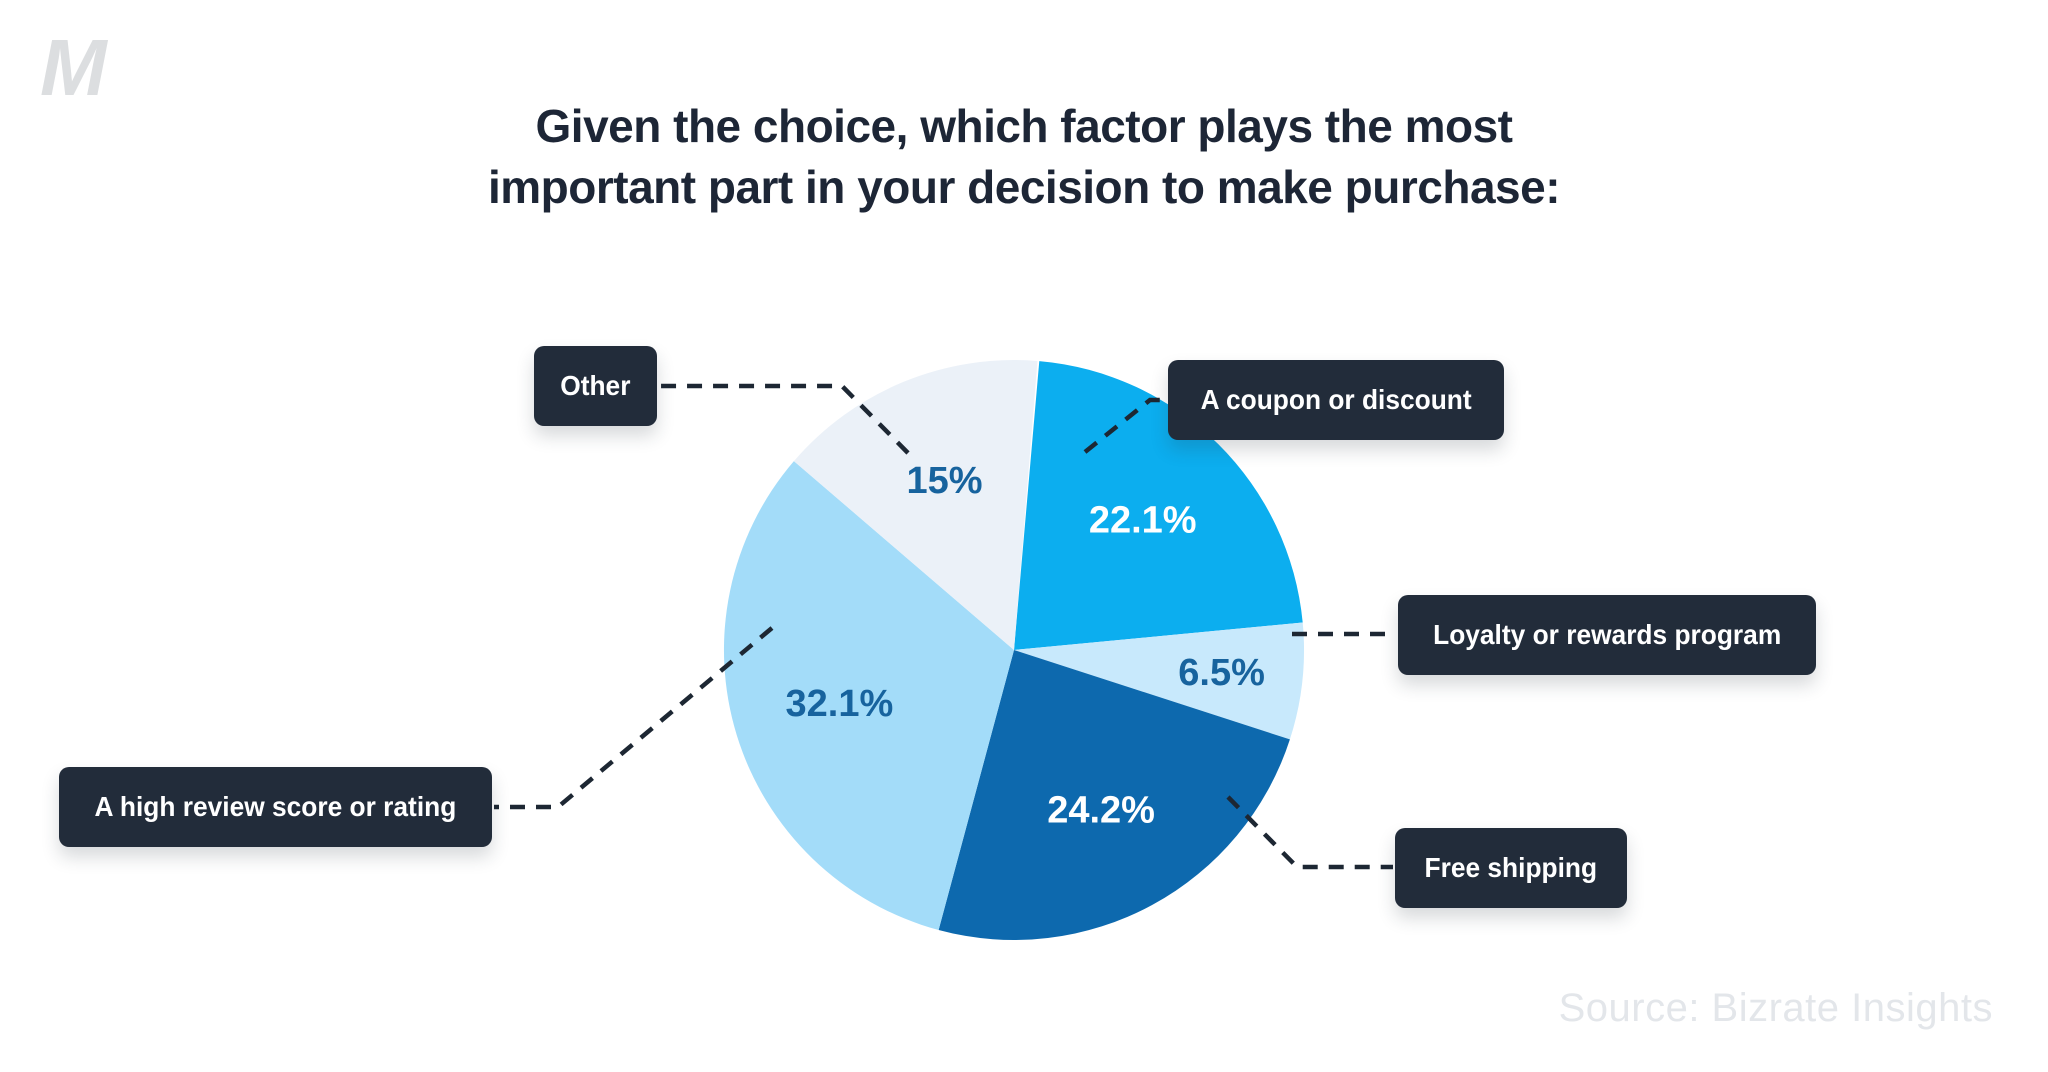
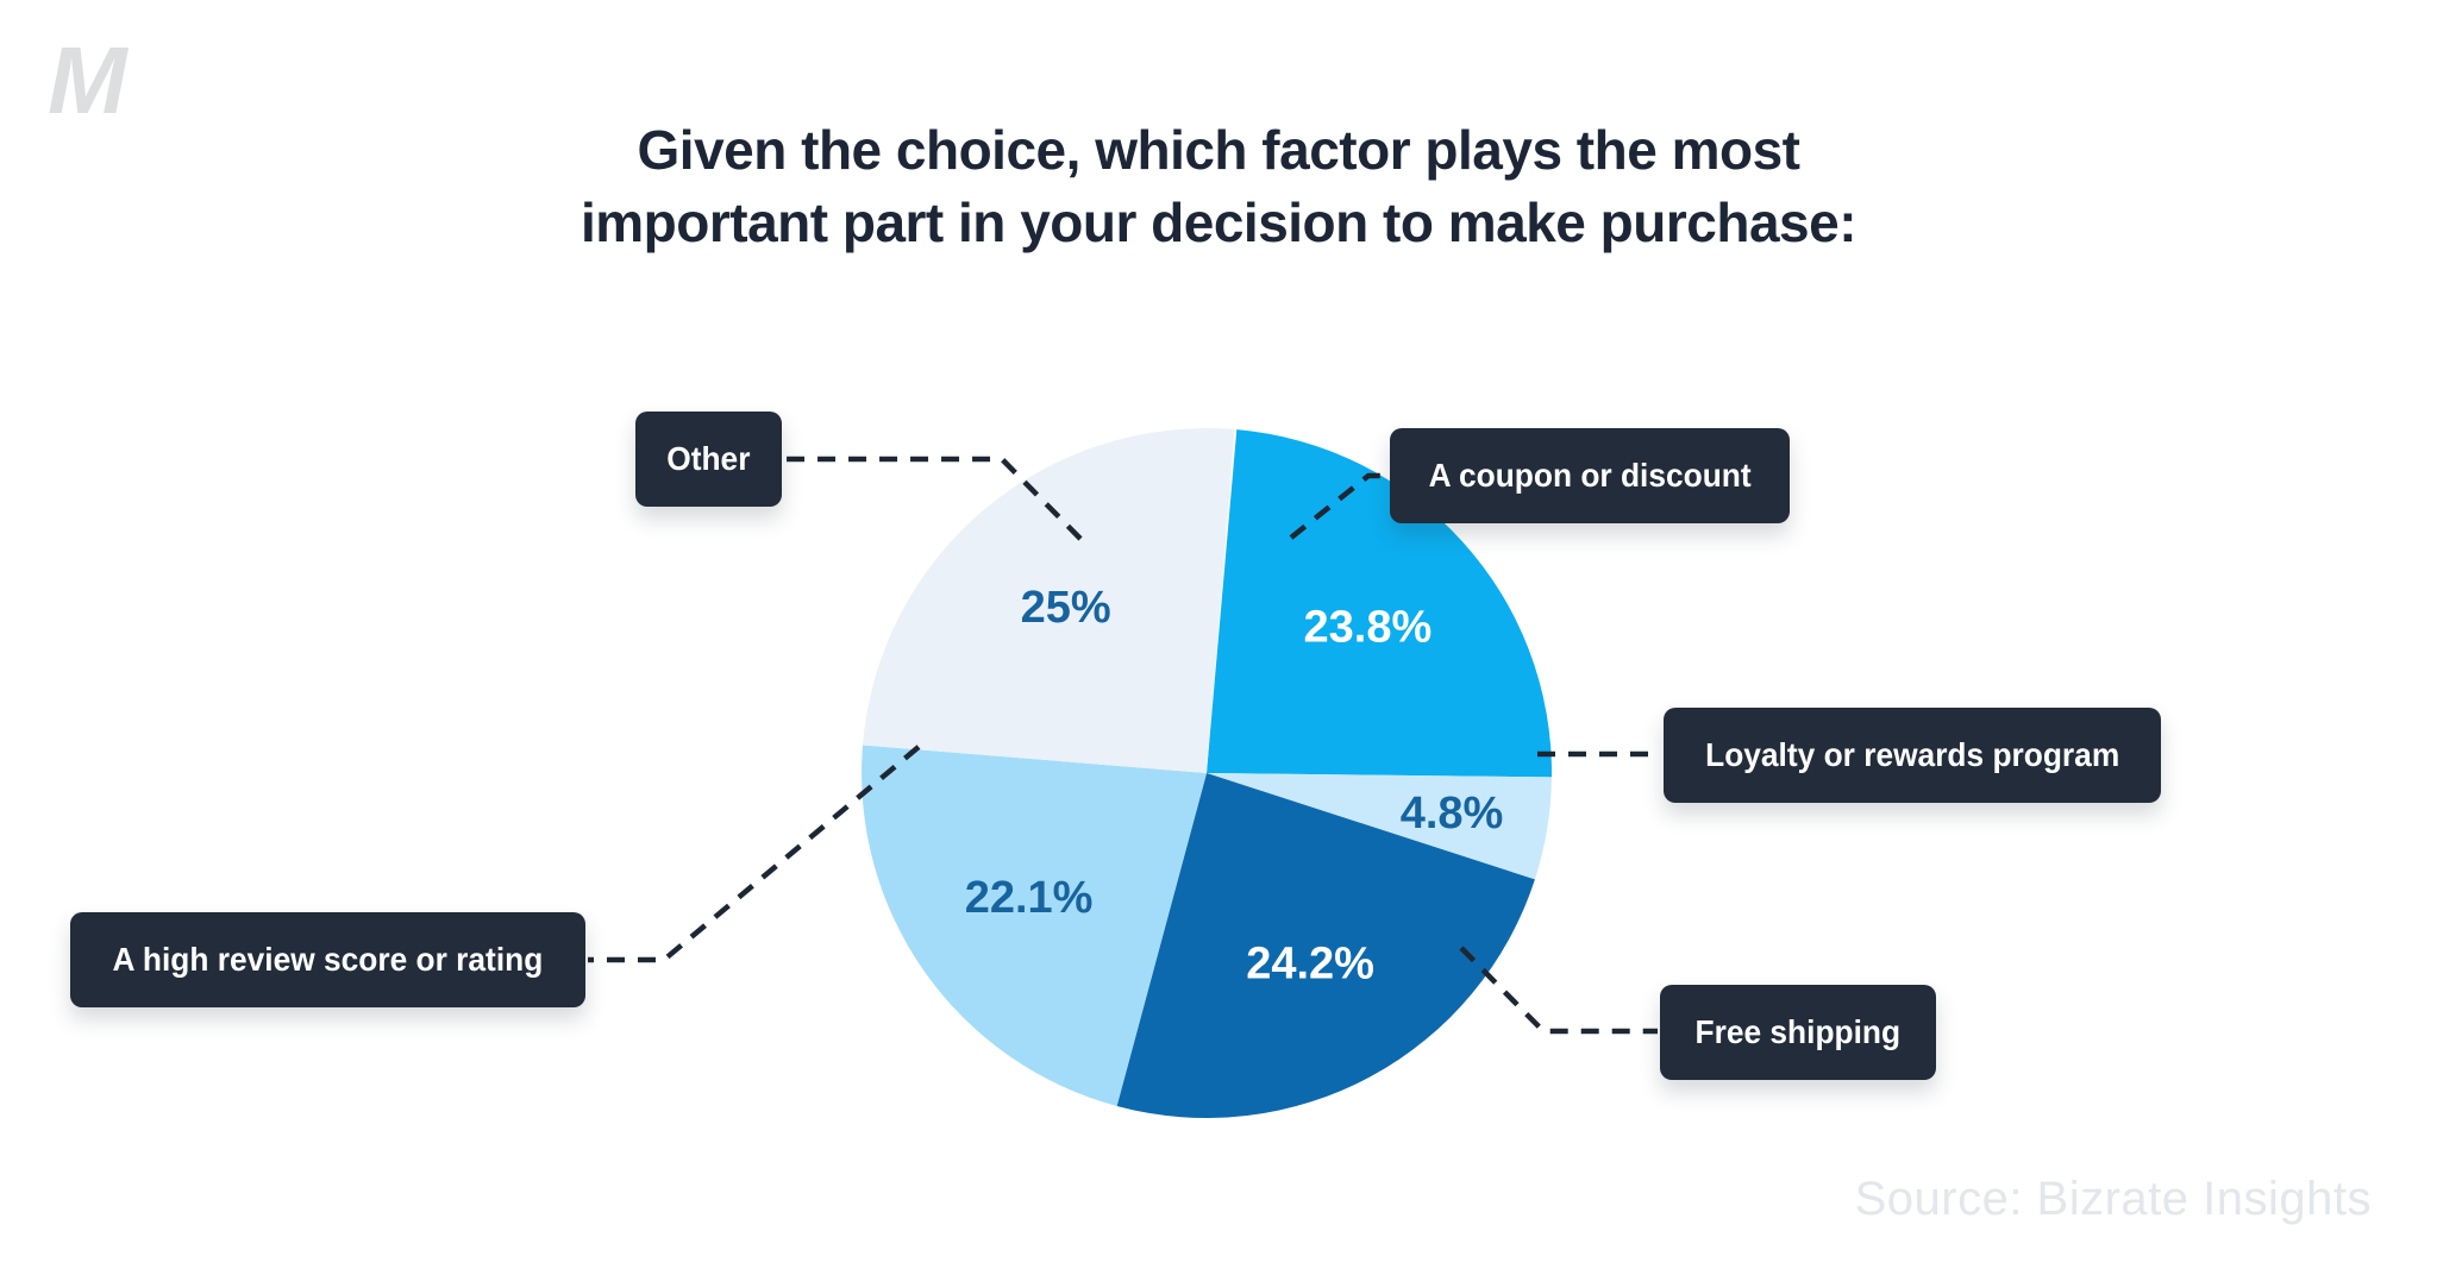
A coupon or discount: 22.1% -> 23.8%
Loyalty or rewards program: 6.5% -> 4.8%
A high review score or rating: 32.1% -> 22.1%
Other: 15% -> 25%
